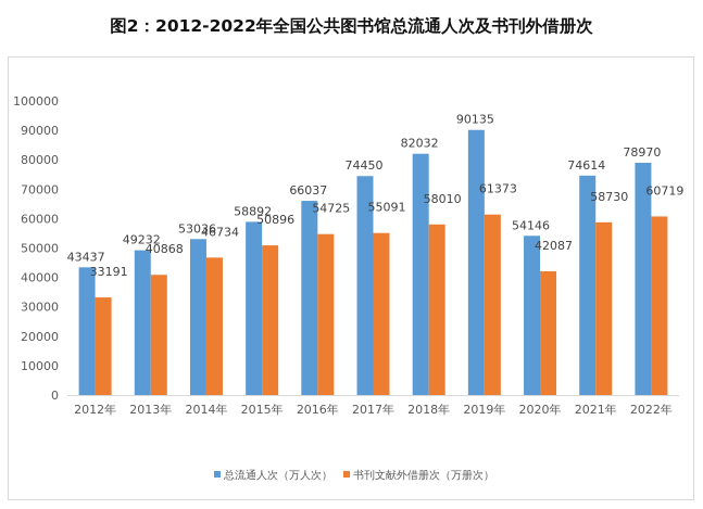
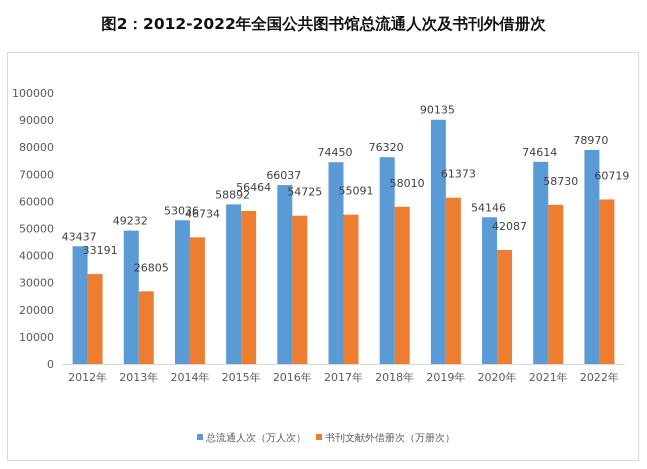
书刊文献外借册次（万册次）/2013年: 40868 -> 26805
书刊文献外借册次（万册次）/2015年: 50896 -> 56464
总流通人次（万人次）/2018年: 82032 -> 76320
